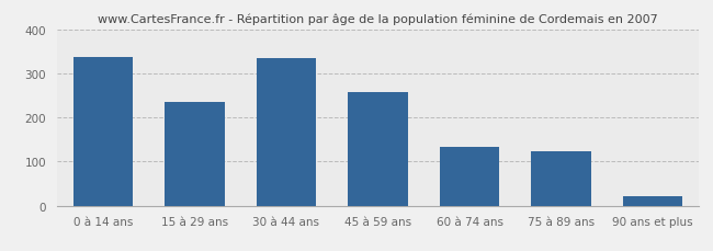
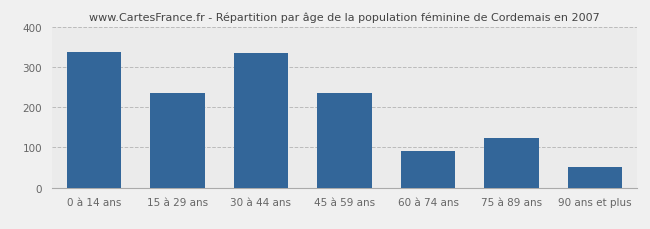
45 à 59 ans: 257 -> 235
60 à 74 ans: 133 -> 90
90 ans et plus: 22 -> 50
